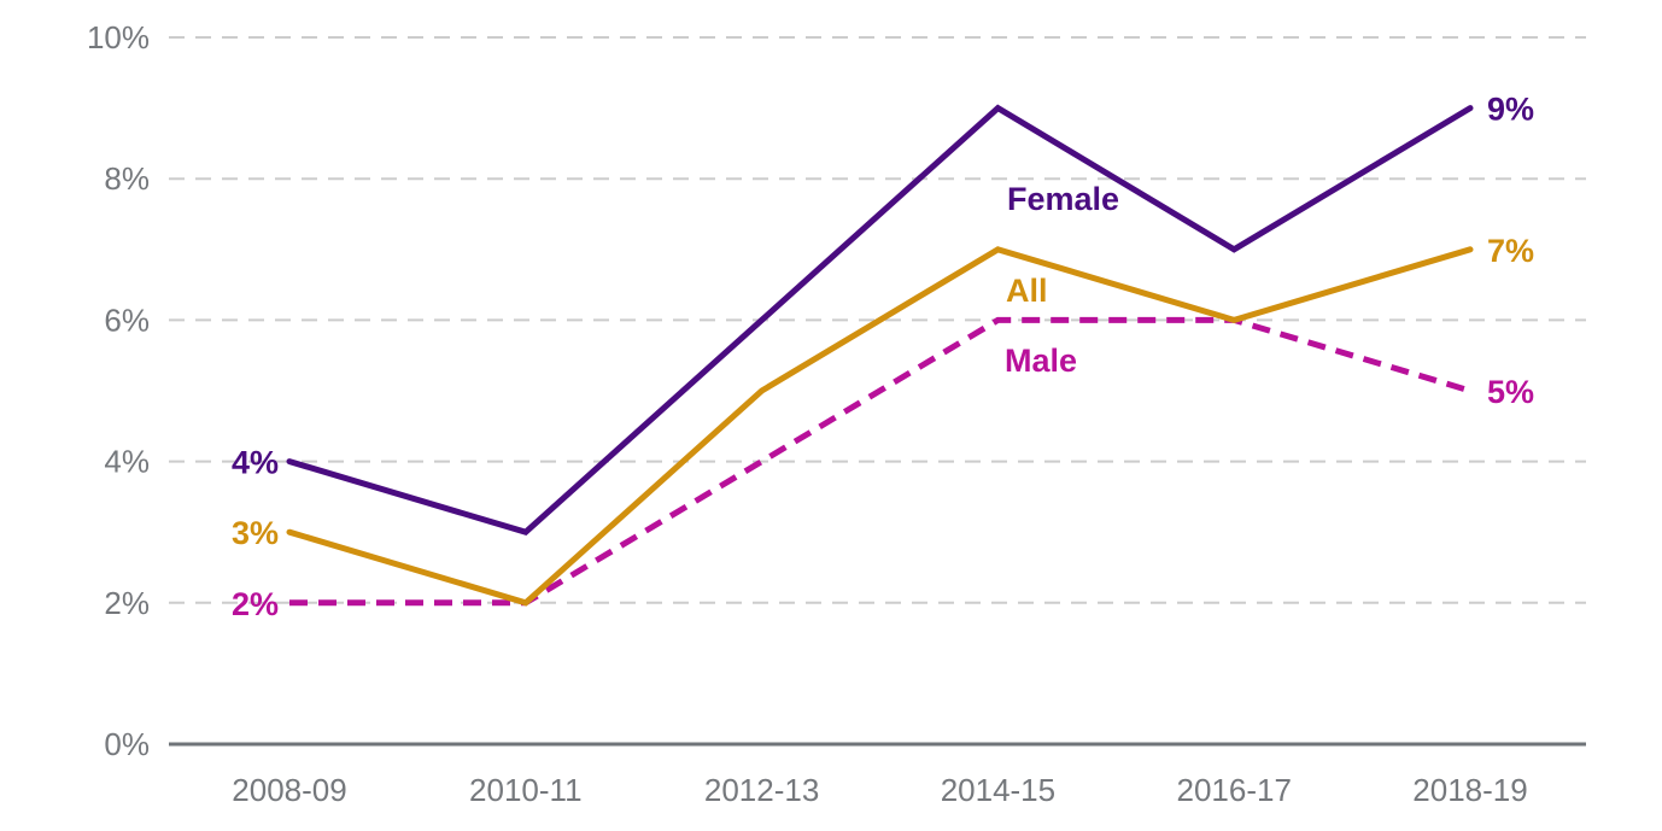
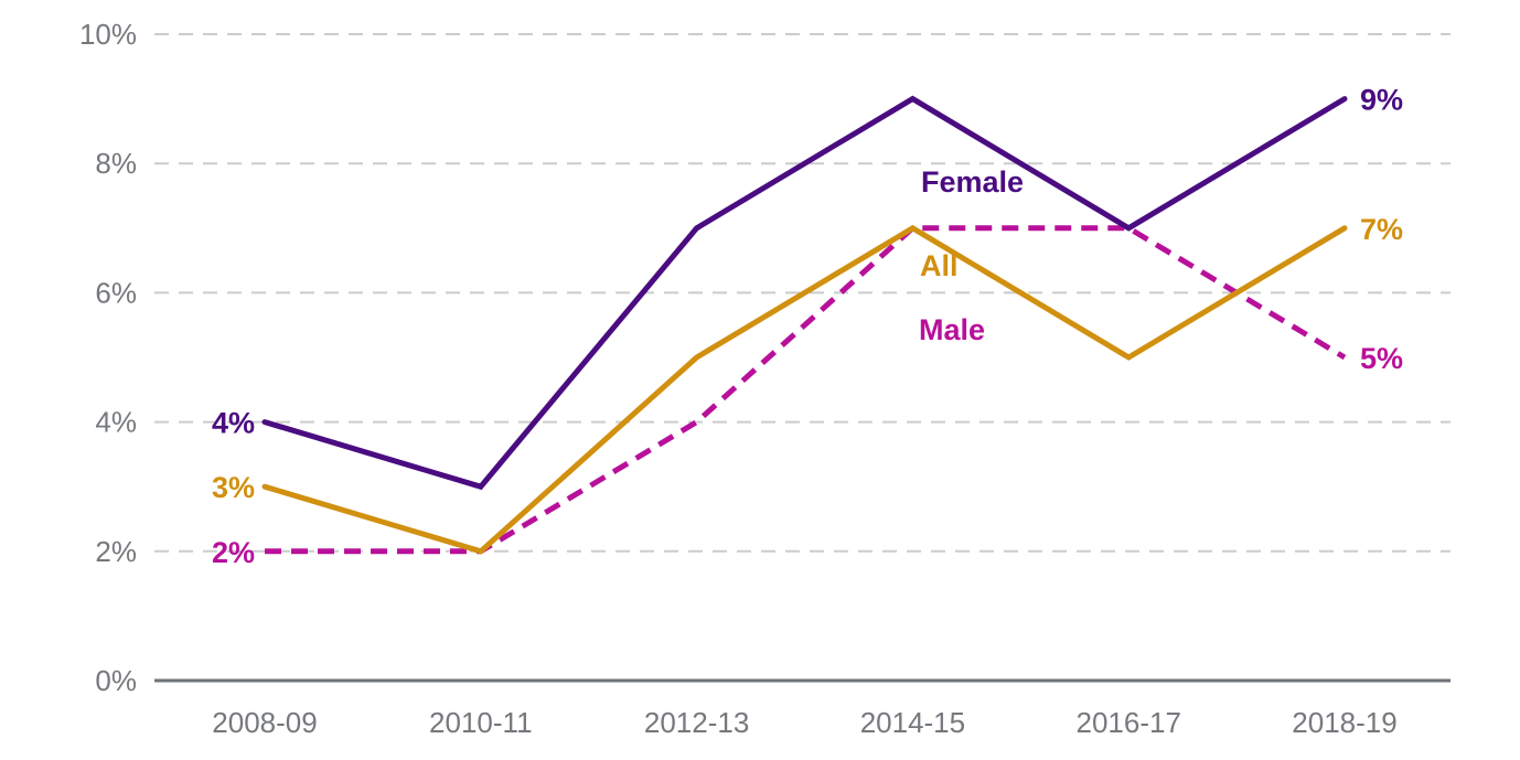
Female/2012-13: 6% -> 7%
Male/2014-15: 6% -> 7%
All/2016-17: 6% -> 5%
Male/2016-17: 6% -> 7%
